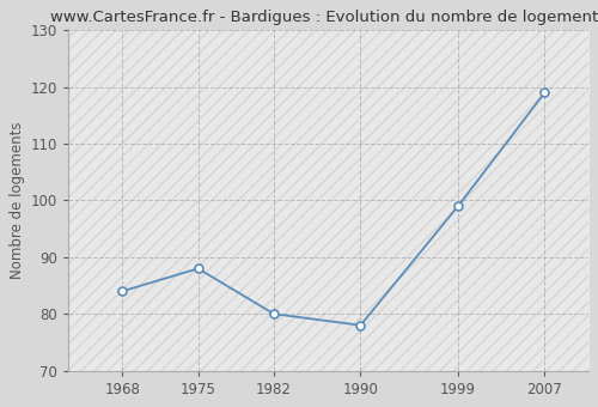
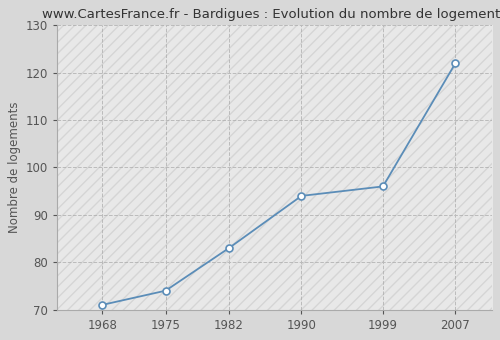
1968: 84 -> 71
1975: 88 -> 74
1982: 80 -> 83
1990: 78 -> 94
1999: 99 -> 96
2007: 119 -> 122
